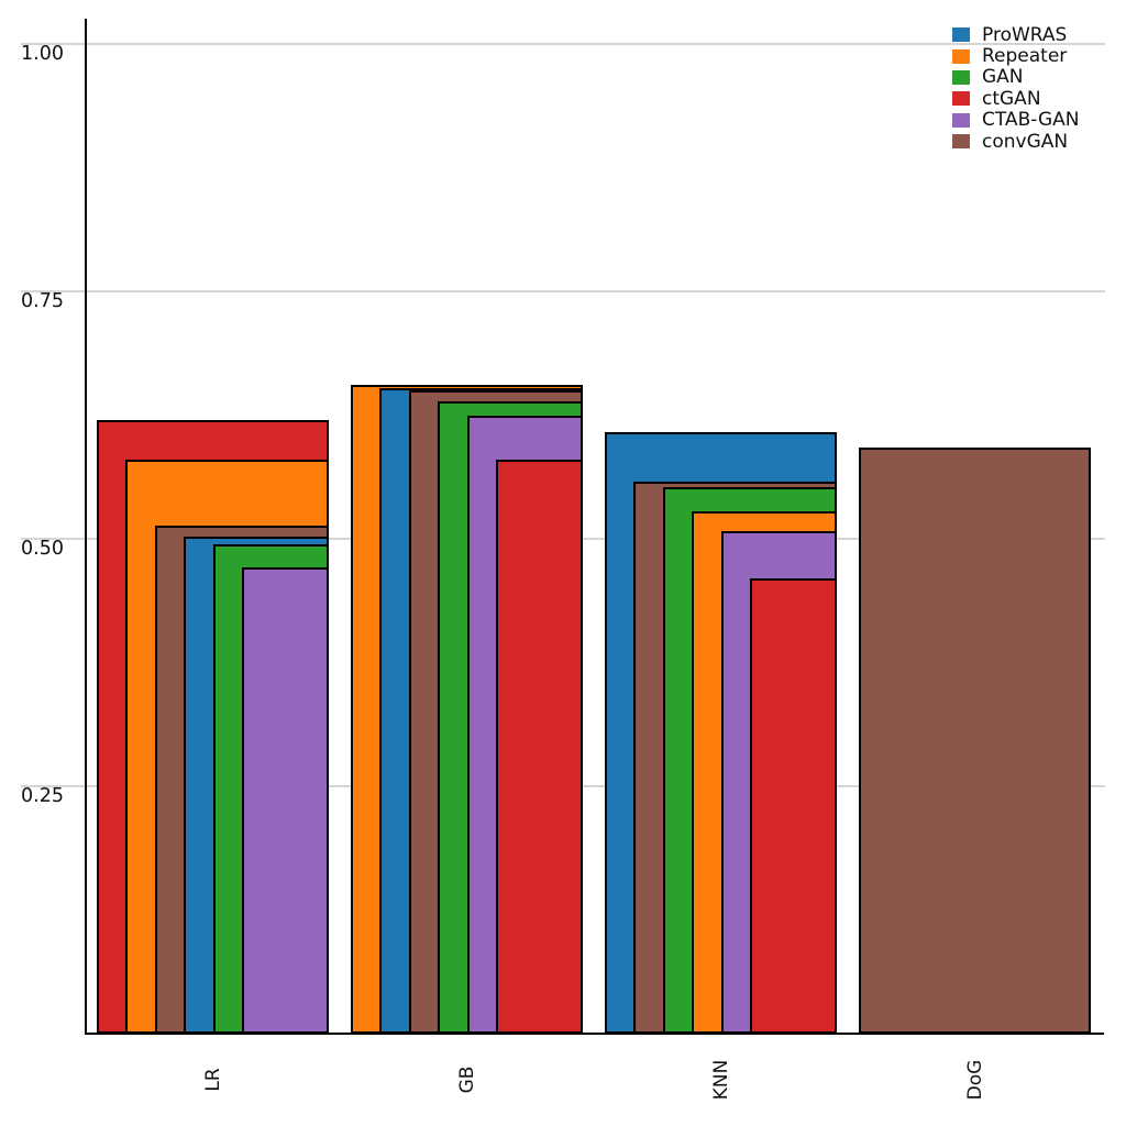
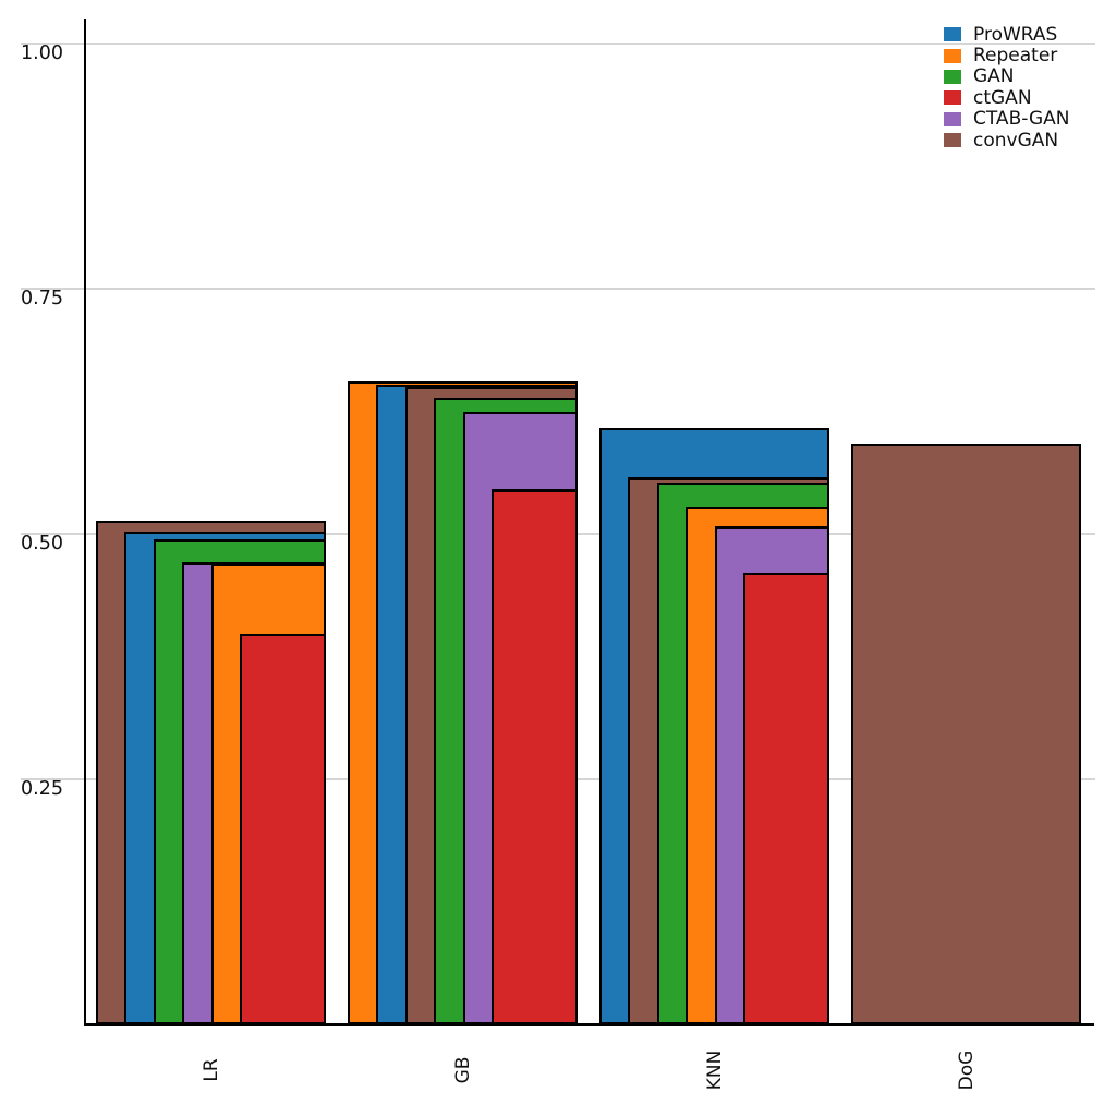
Repeater/LR: 0.58 -> 0.47
ctGAN/LR: 0.62 -> 0.40
ctGAN/GB: 0.58 -> 0.55
